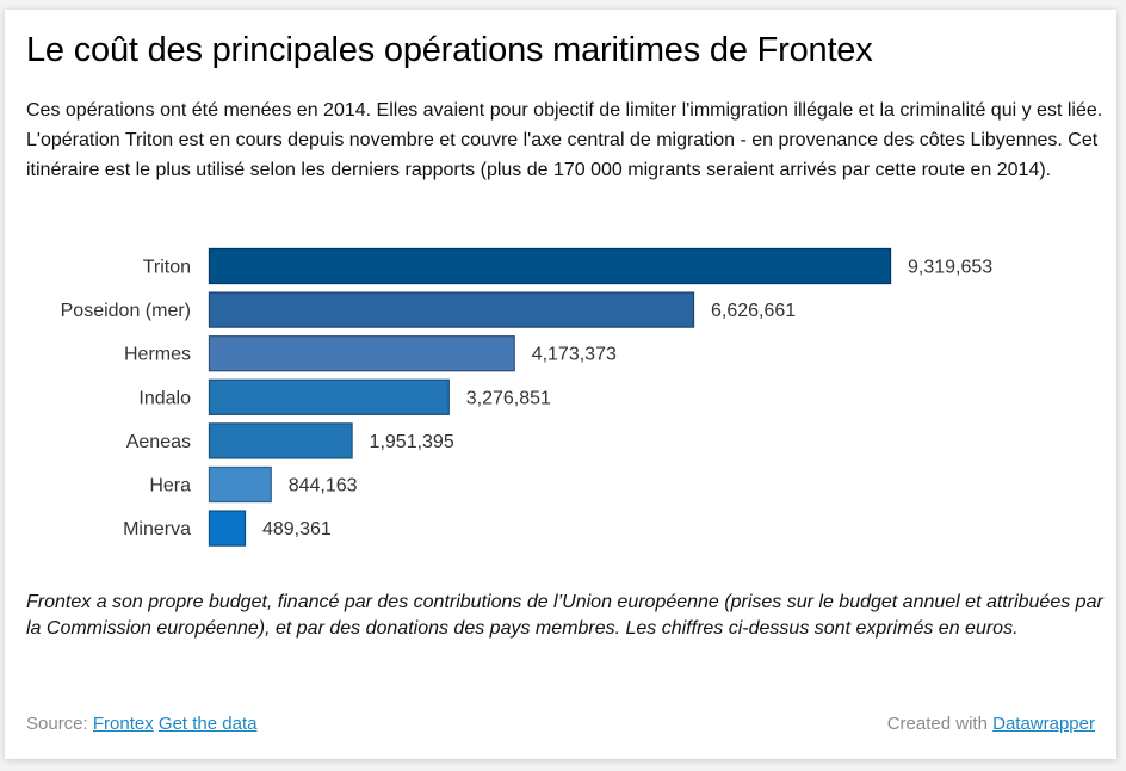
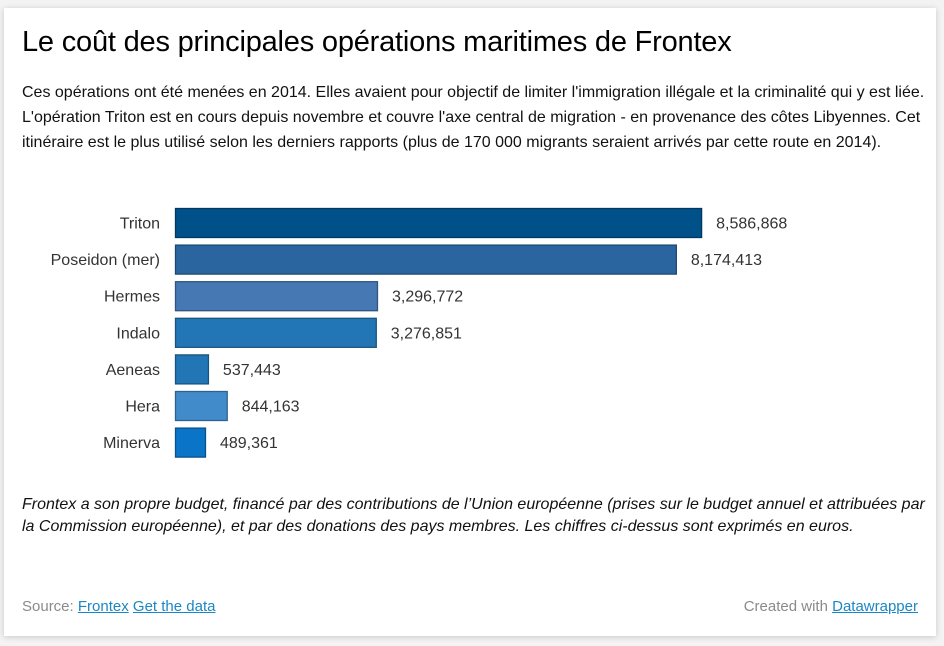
Triton: 9,319,653 -> 8,586,868
Poseidon (mer): 6,626,661 -> 8,174,413
Hermes: 4,173,373 -> 3,296,772
Aeneas: 1,951,395 -> 537,443
